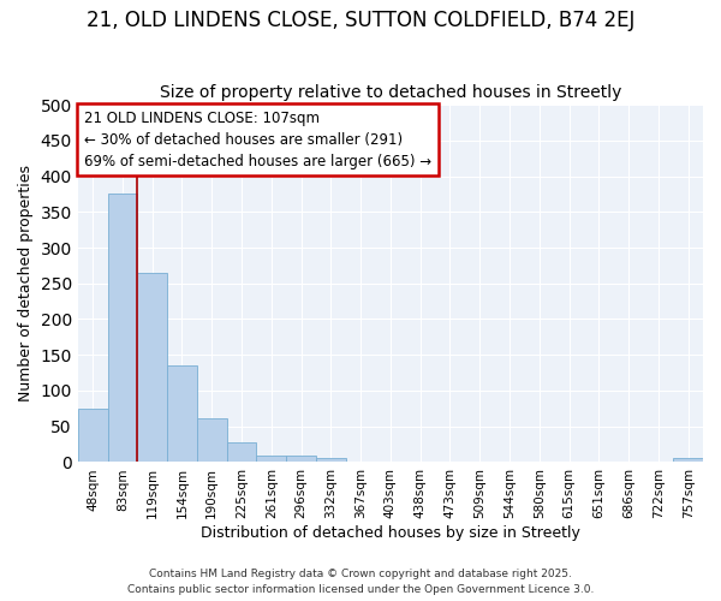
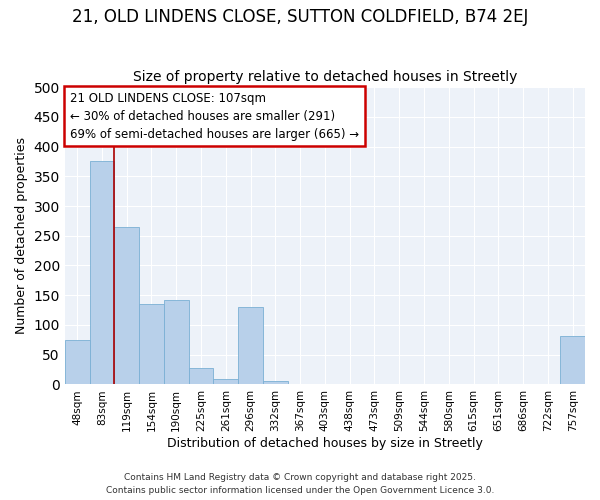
190sqm: 62 -> 142
296sqm: 10 -> 130
757sqm: 5 -> 82
